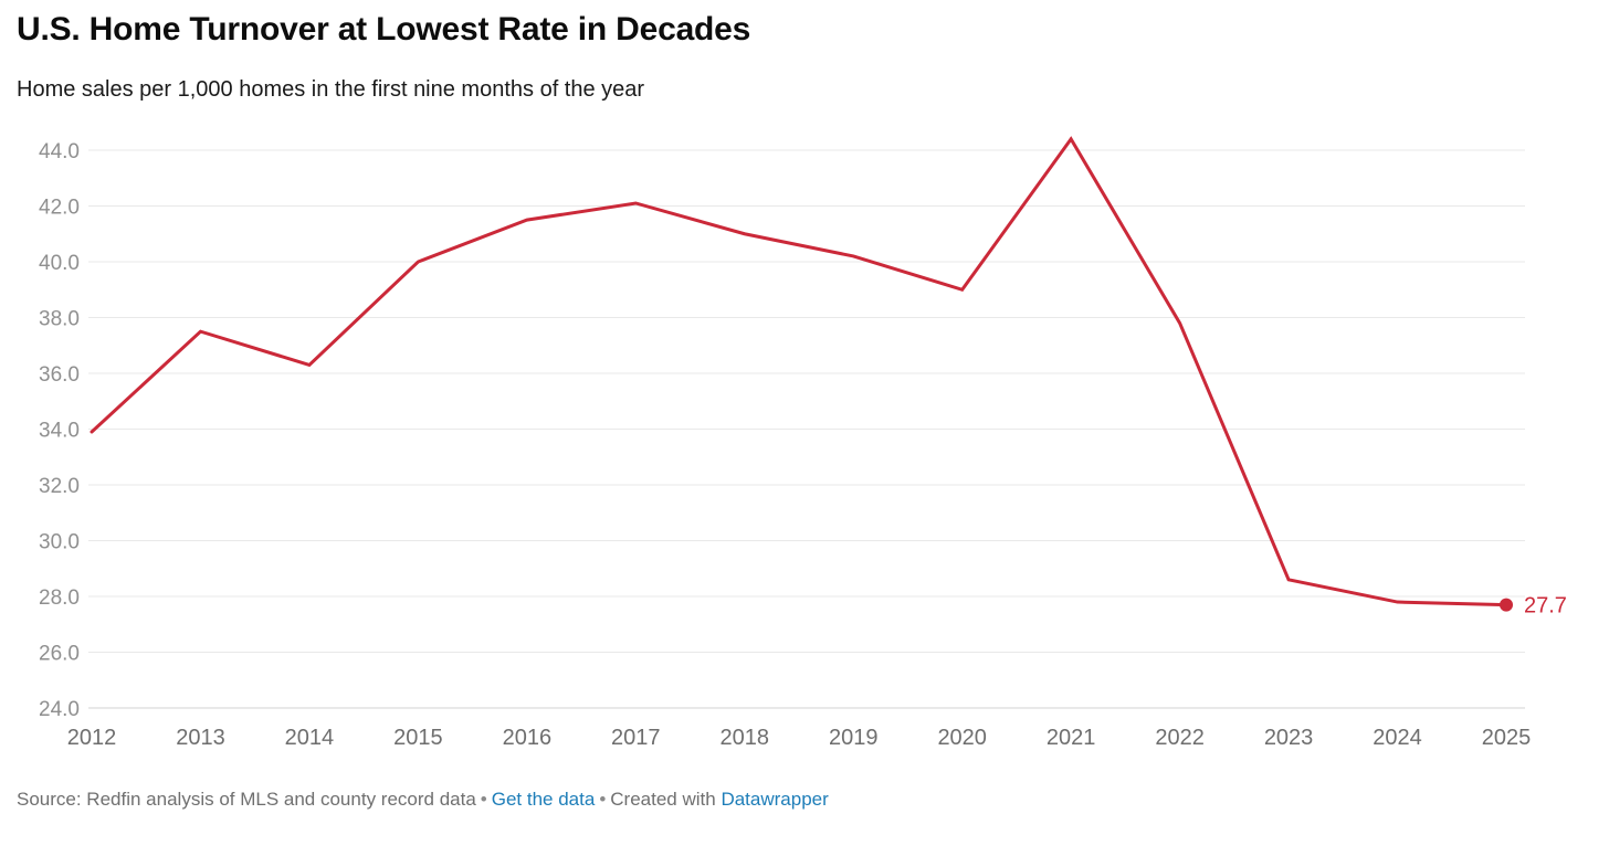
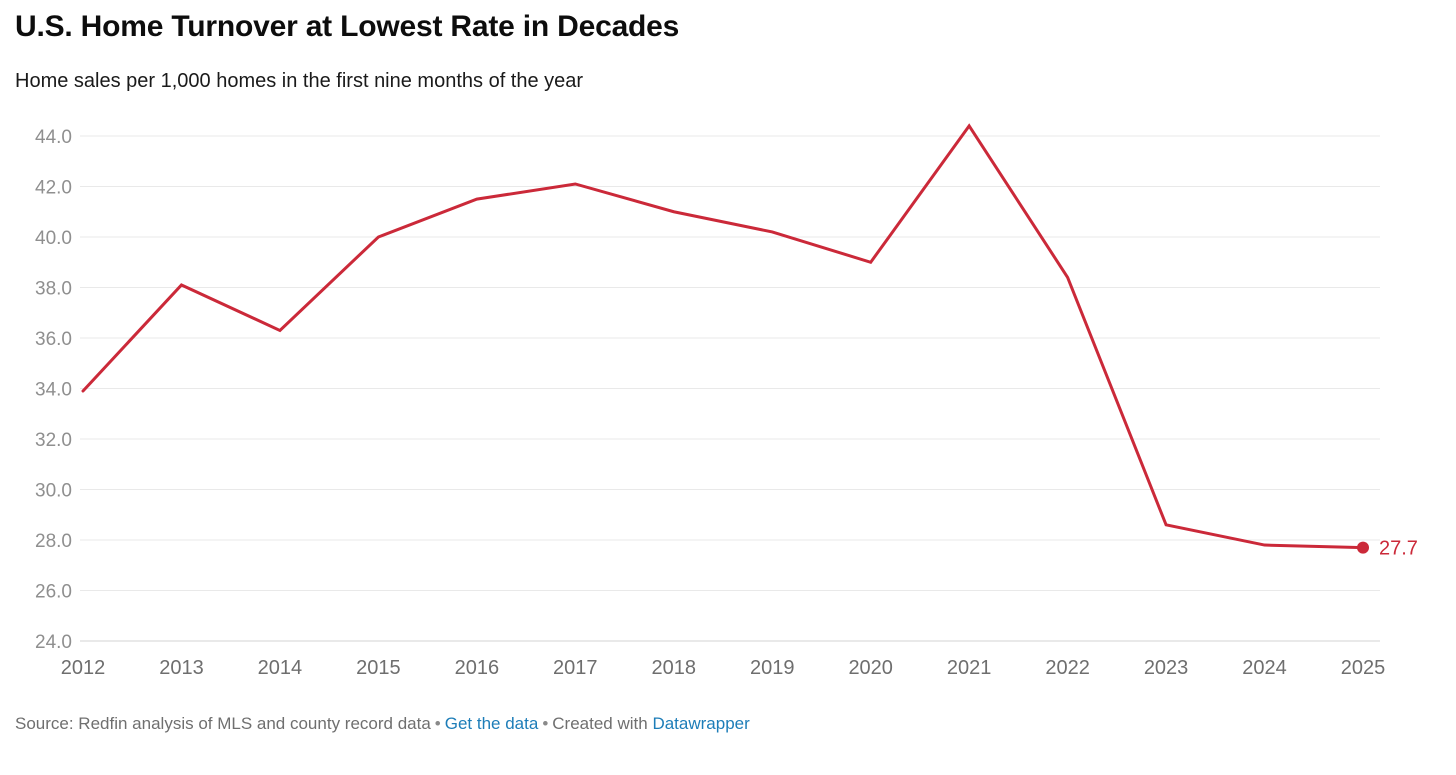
2013: 37.5 -> 38.1
2022: 37.8 -> 38.4
